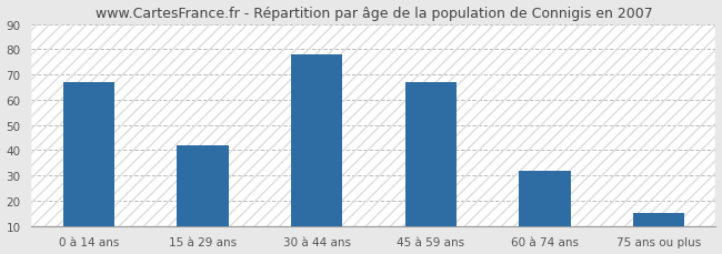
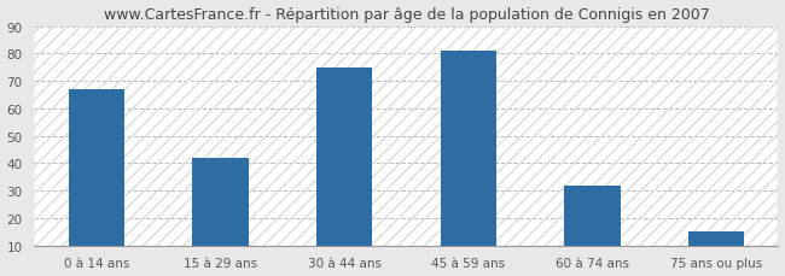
30 à 44 ans: 78 -> 75
45 à 59 ans: 67 -> 81
